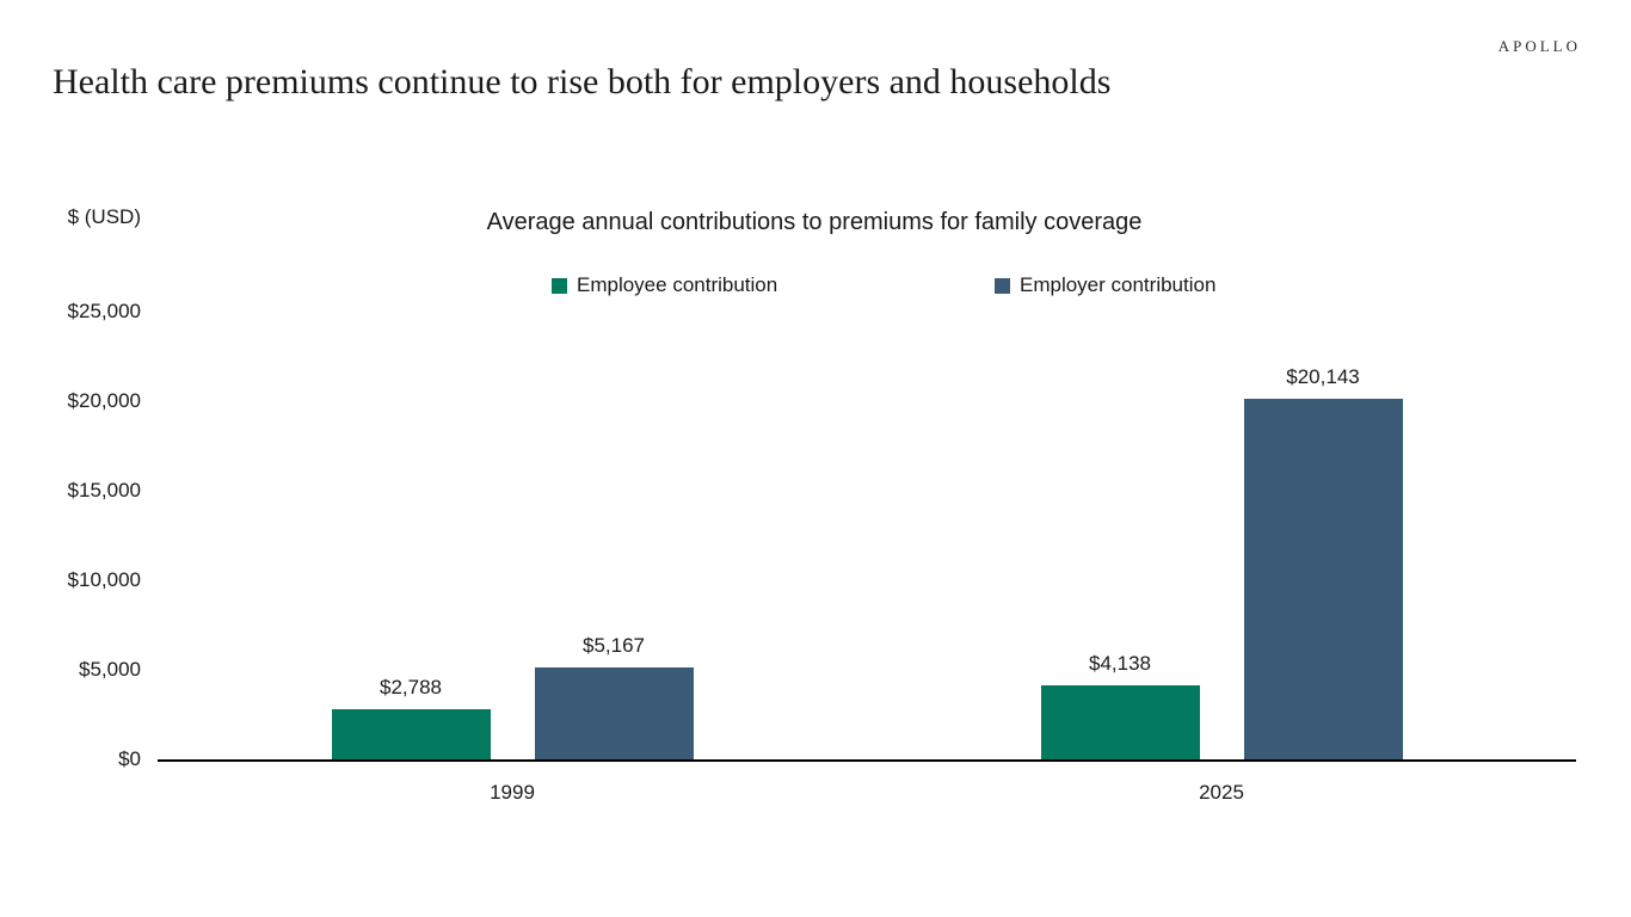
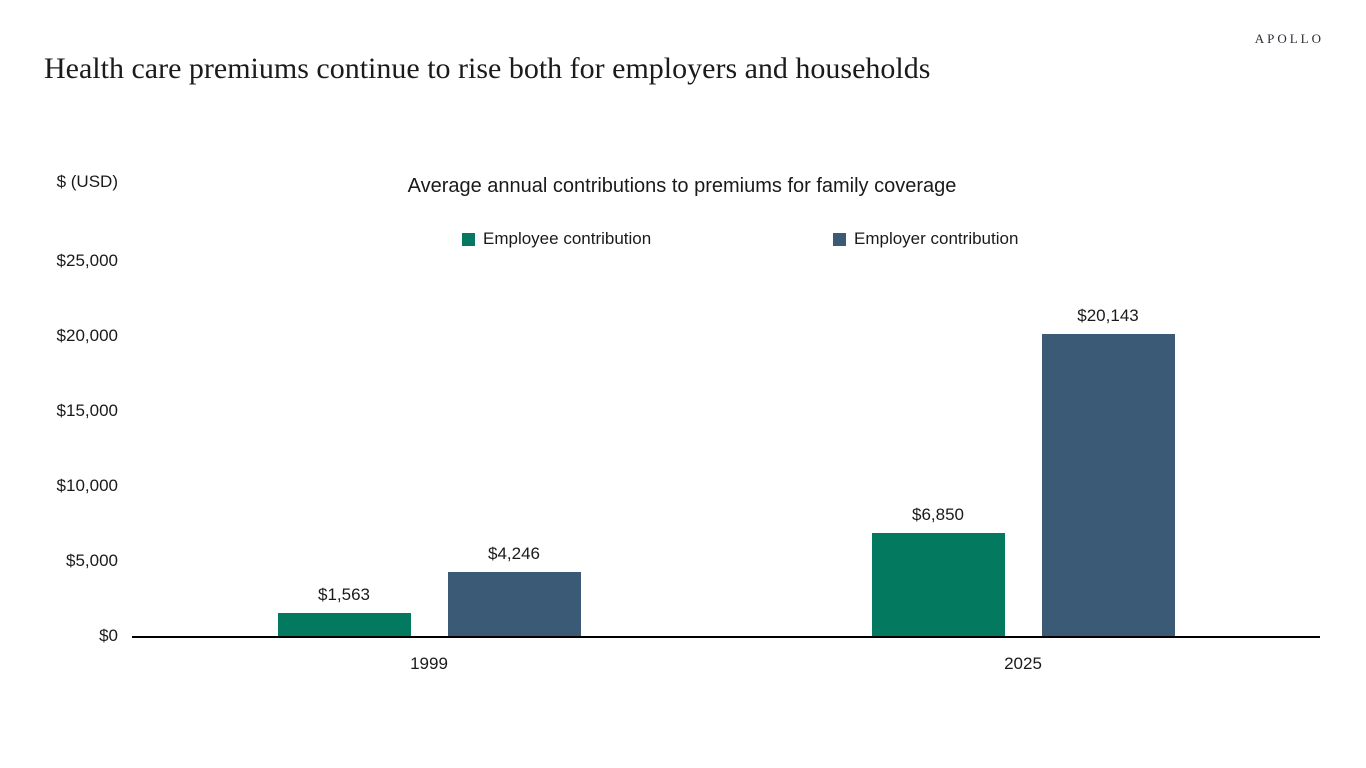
Employee contribution/1999: $2,788 -> $1,563
Employer contribution/1999: $5,167 -> $4,246
Employee contribution/2025: $4,138 -> $6,850
